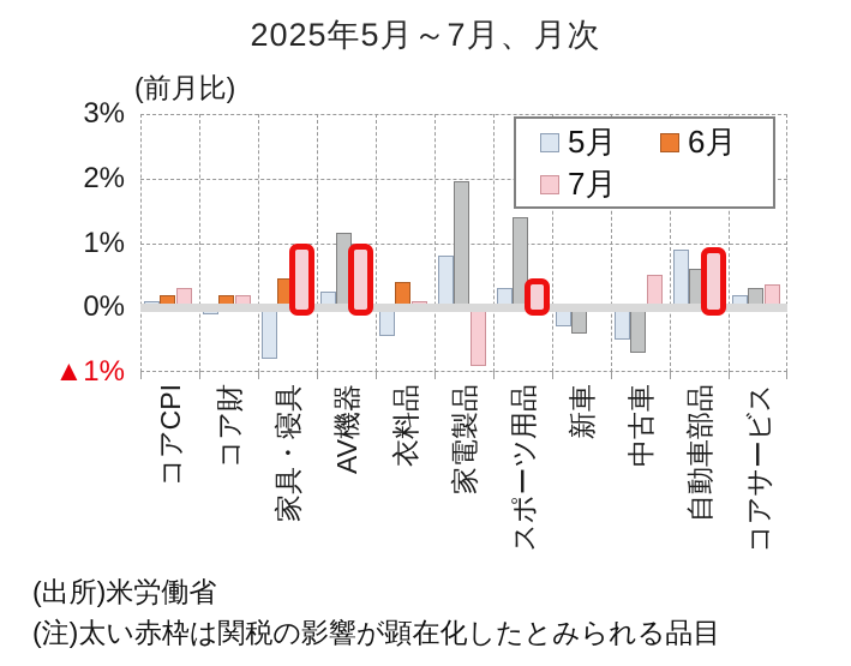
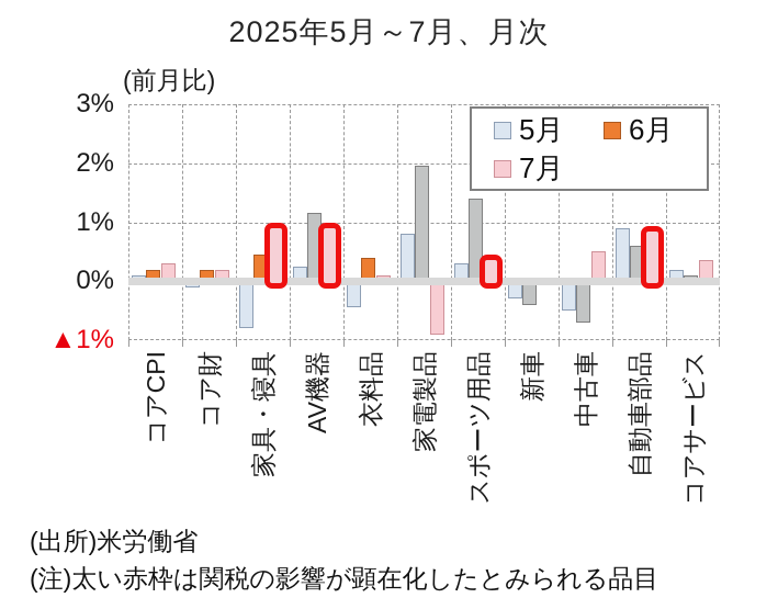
6月/コアサービス: 0.3% -> 0.1%
